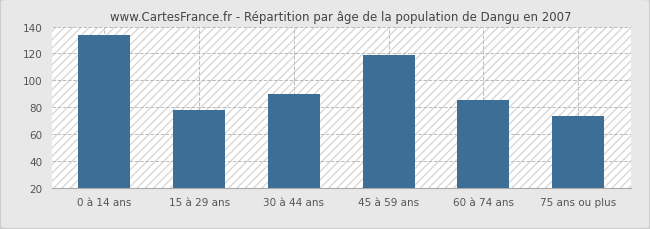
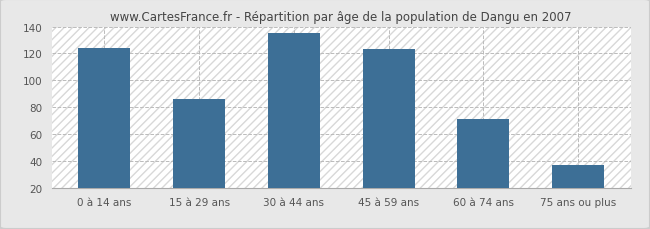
0 à 14 ans: 134 -> 124
15 à 29 ans: 78 -> 86
30 à 44 ans: 90 -> 135
45 à 59 ans: 119 -> 123
60 à 74 ans: 85 -> 71
75 ans ou plus: 73 -> 37
